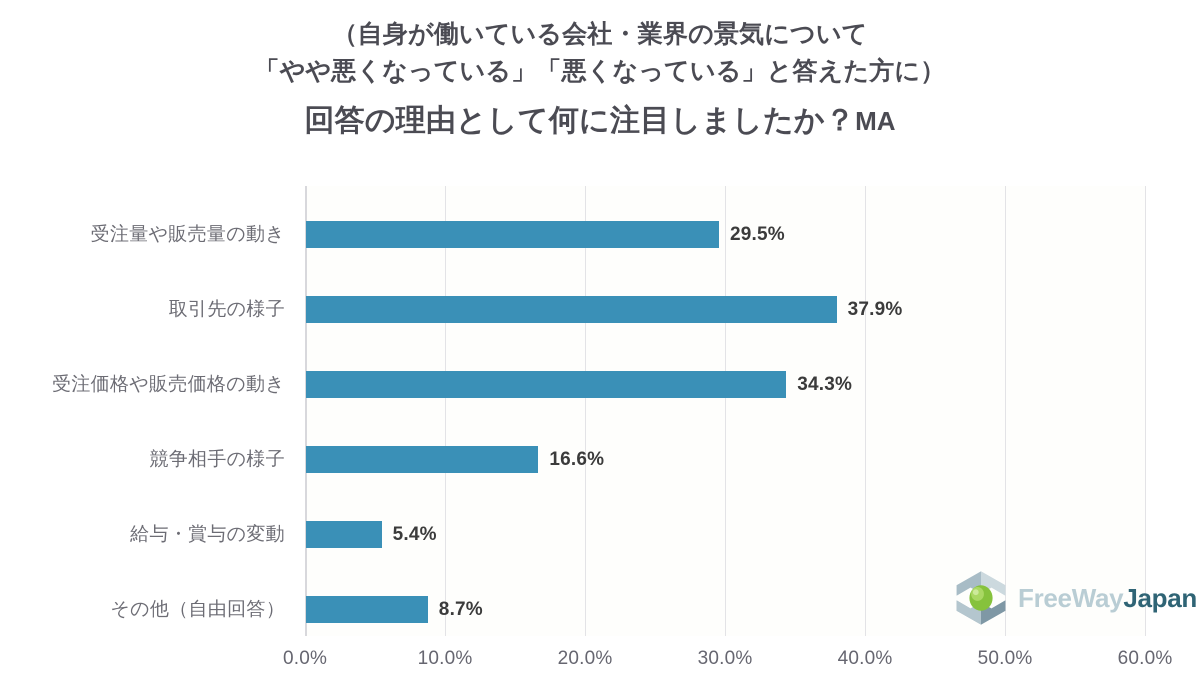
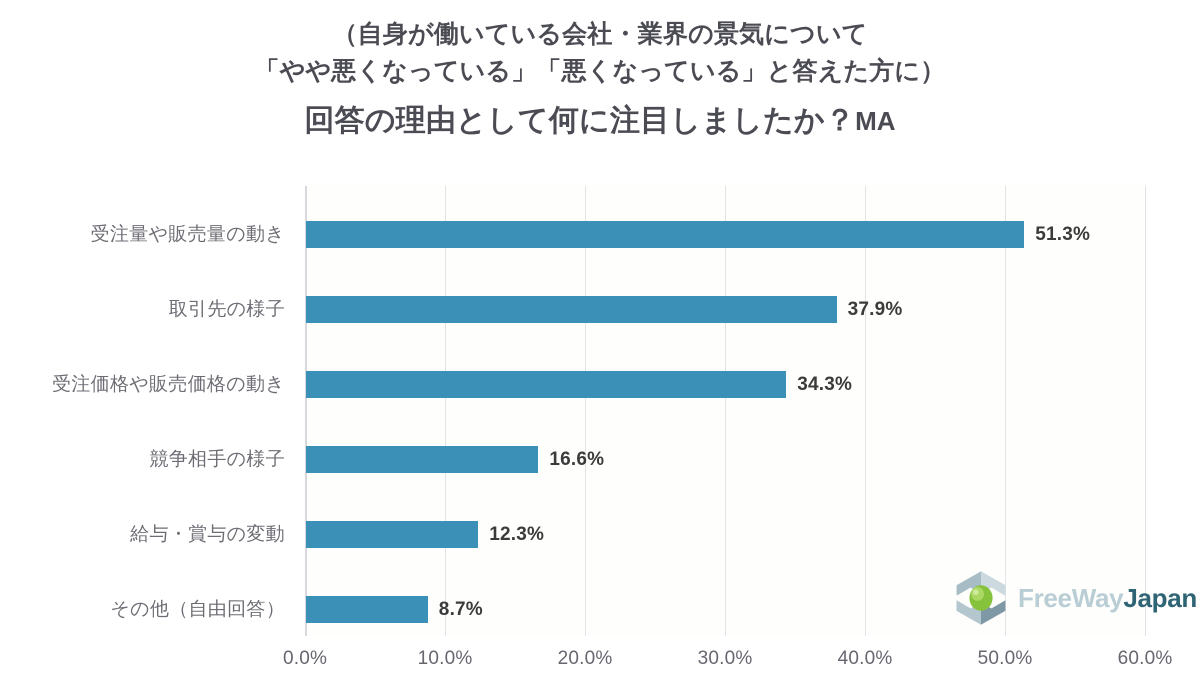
受注量や販売量の動き: 29.5% -> 51.3%
給与・賞与の変動: 5.4% -> 12.3%
